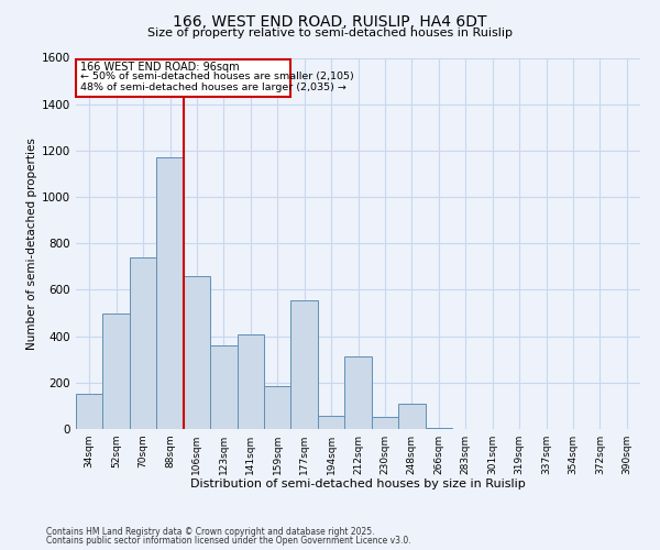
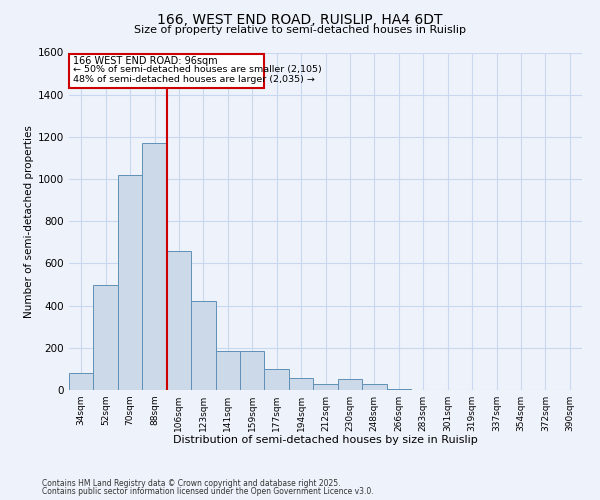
34sqm: 150 -> 80
70sqm: 740 -> 1020
123sqm: 360 -> 420
141sqm: 410 -> 185
177sqm: 555 -> 100
212sqm: 315 -> 30
248sqm: 110 -> 30
